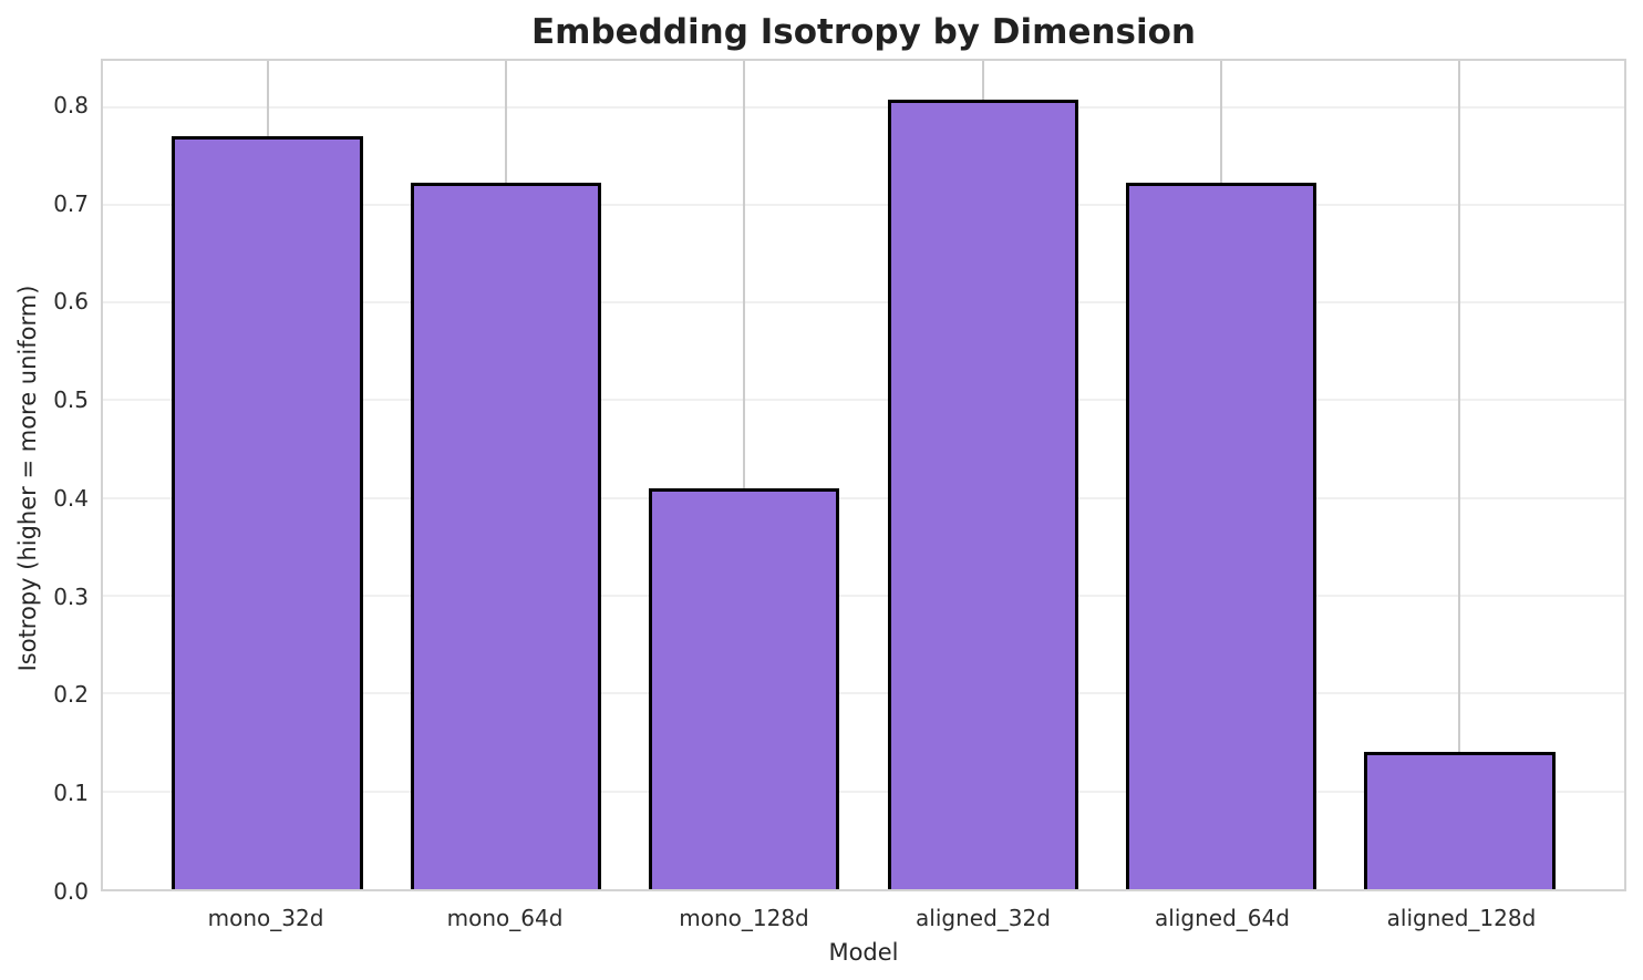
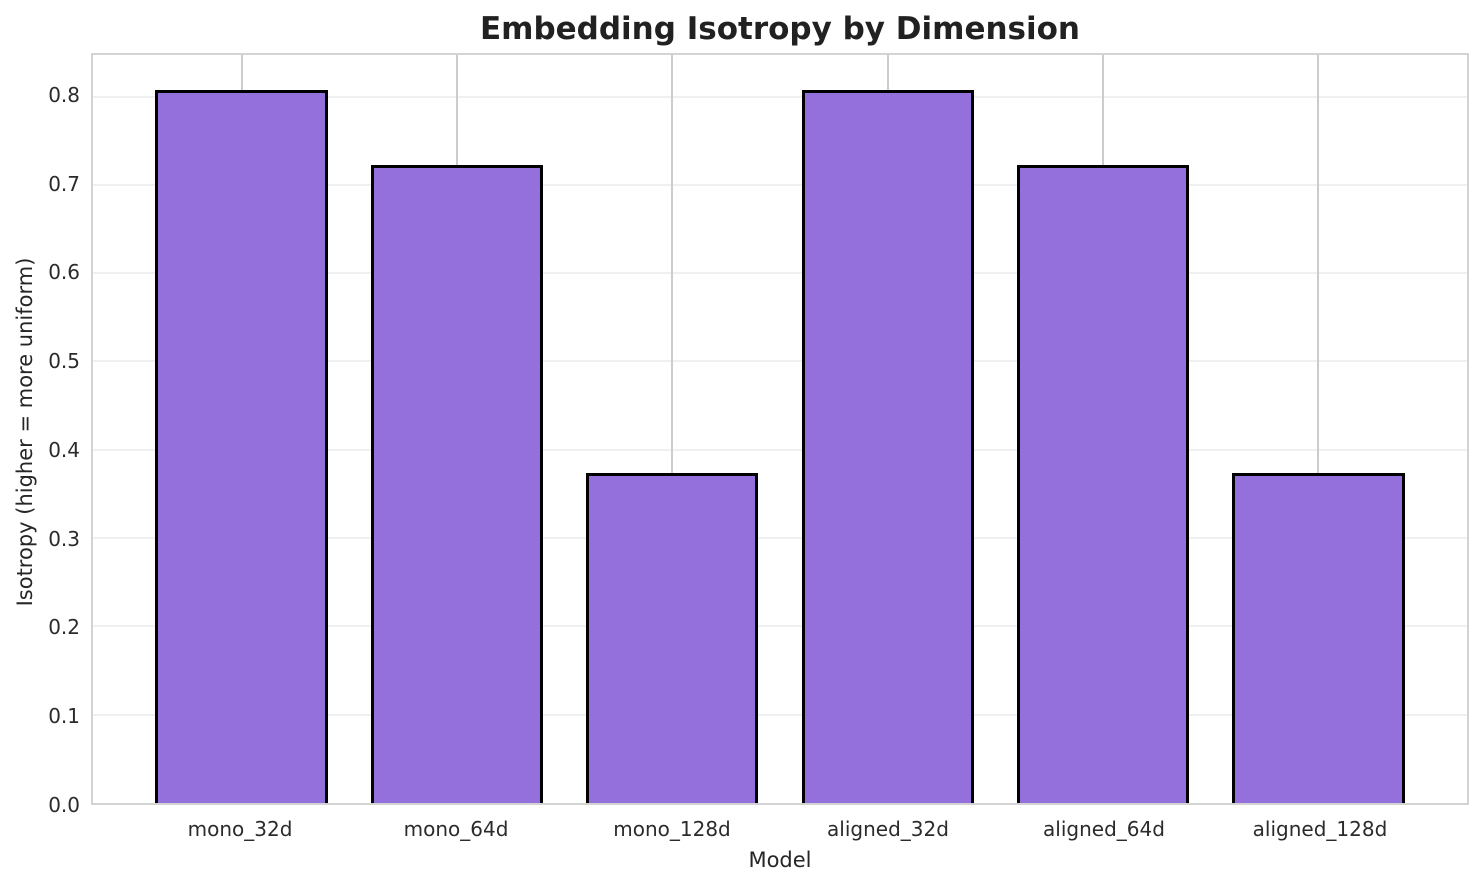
mono_32d: 0.77 -> 0.81
mono_128d: 0.41 -> 0.37
aligned_128d: 0.14 -> 0.37
